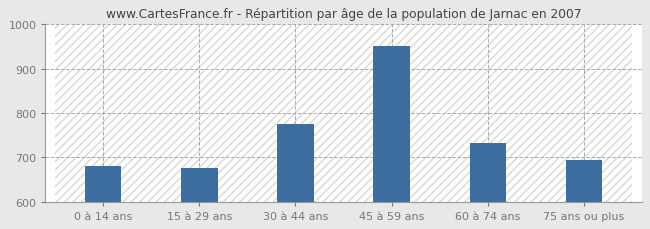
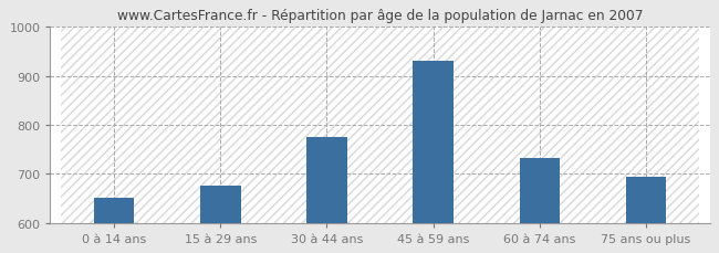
0 à 14 ans: 681 -> 650
45 à 59 ans: 952 -> 930
